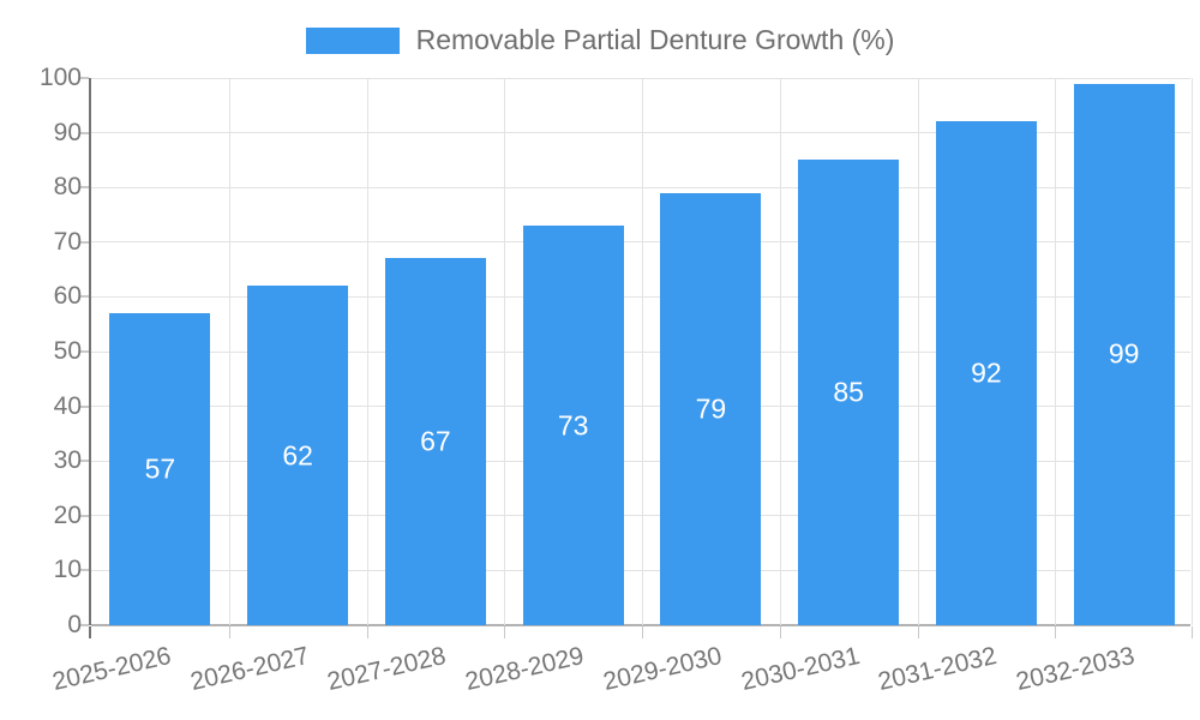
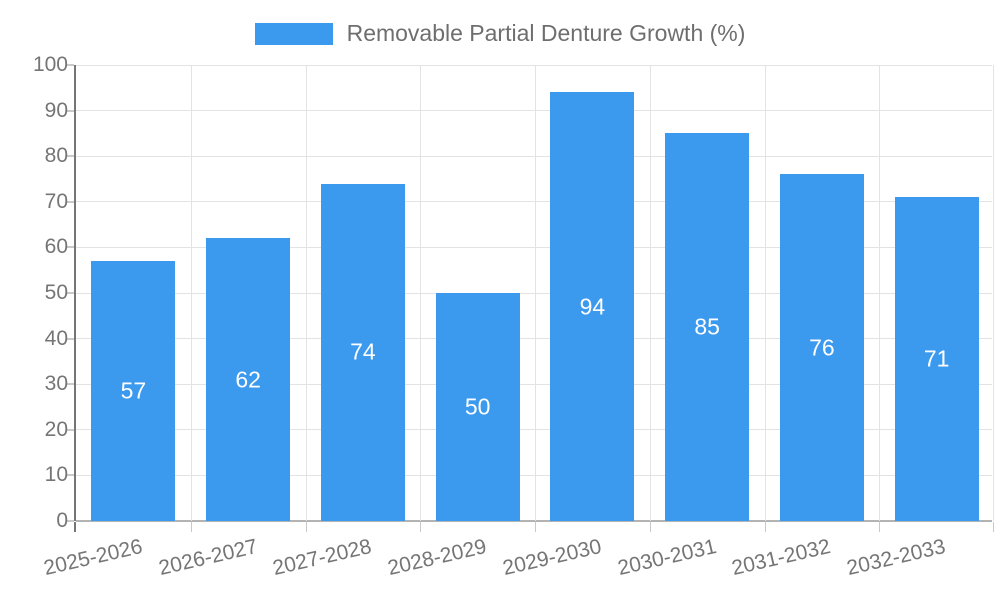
2027-2028: 67 -> 74
2028-2029: 73 -> 50
2029-2030: 79 -> 94
2031-2032: 92 -> 76
2032-2033: 99 -> 71
